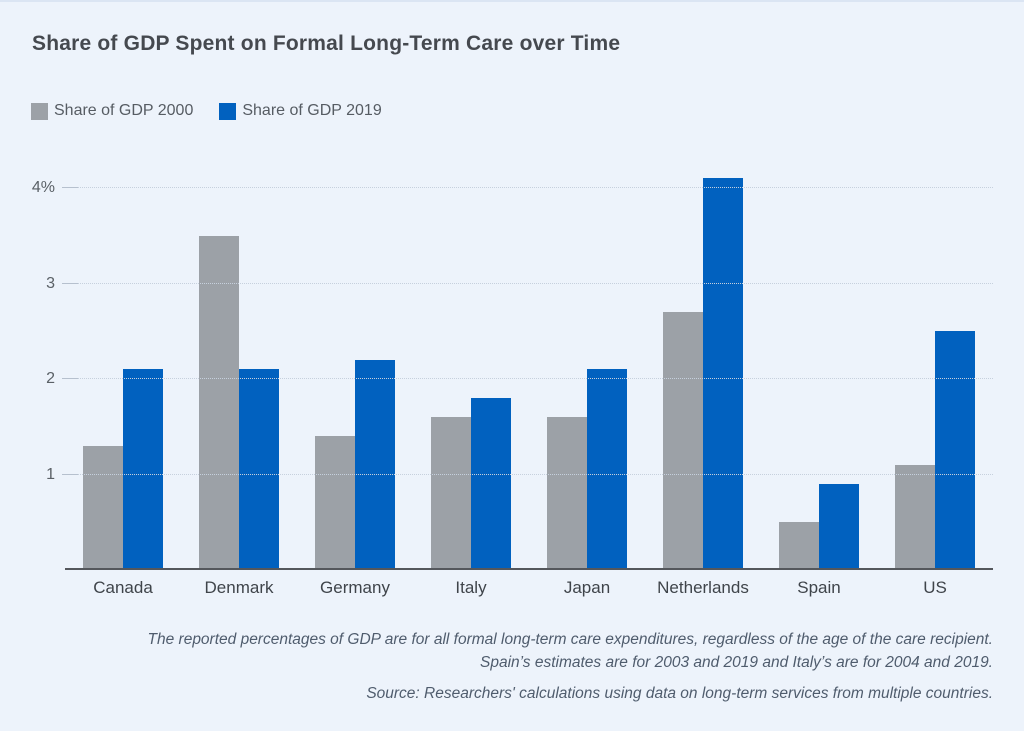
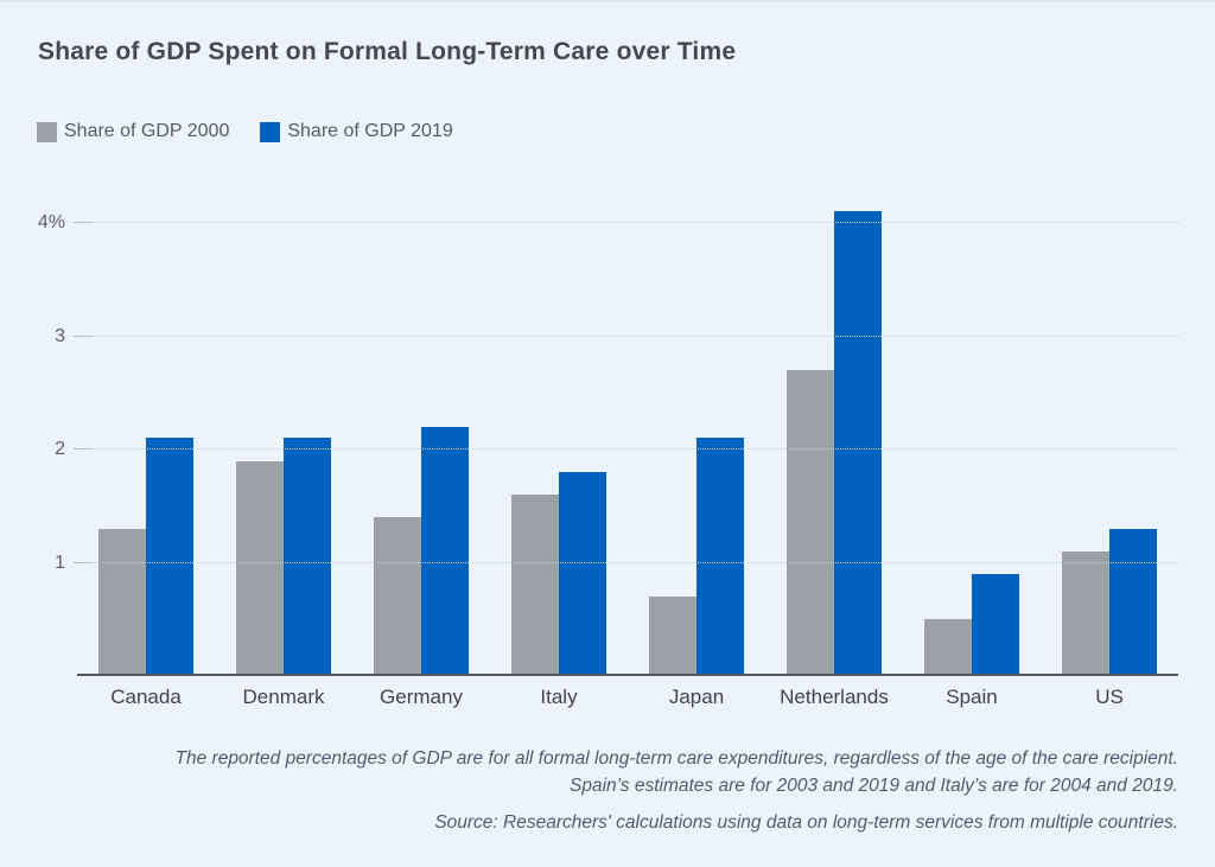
Share of GDP 2000/Denmark: 3.5% -> 1.9%
Share of GDP 2000/Japan: 1.6% -> 0.7%
Share of GDP 2019/US: 2.5% -> 1.3%
